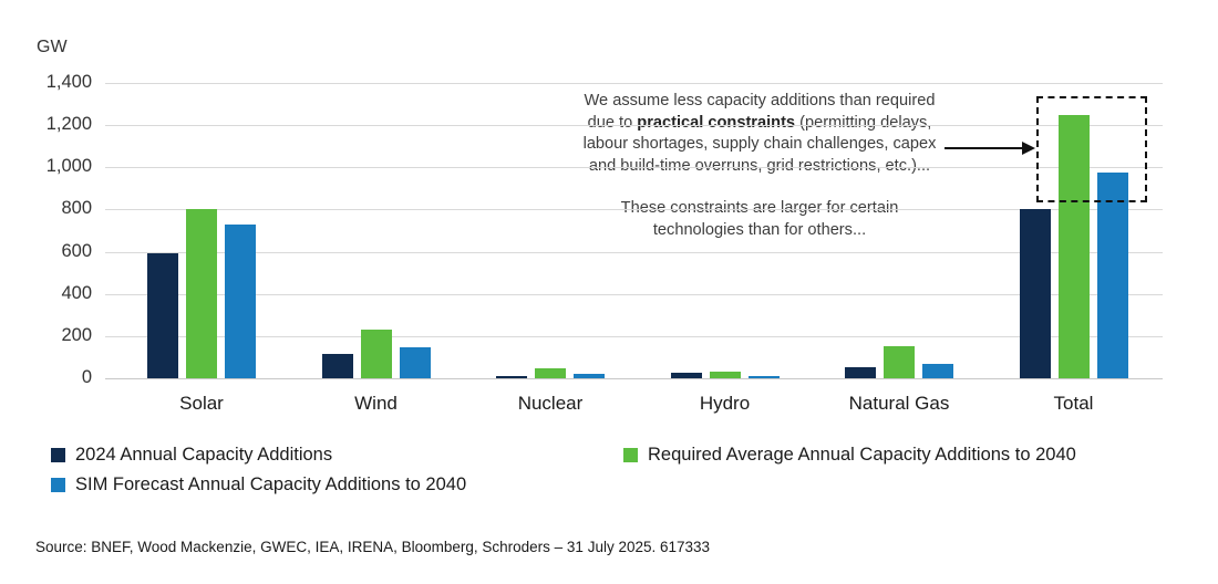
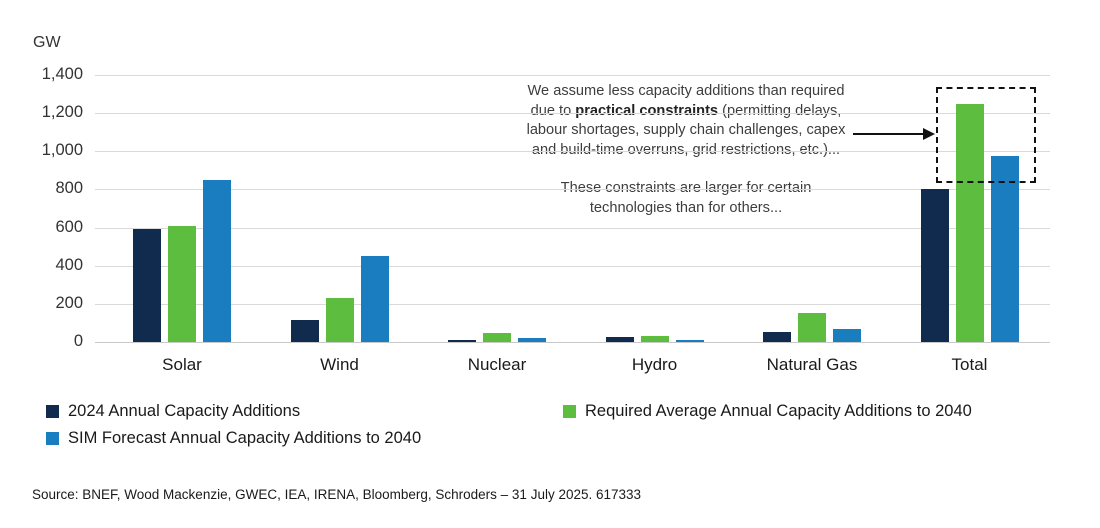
Required Average Annual Capacity Additions to 2040/Solar: 800 -> 610
SIM Forecast Annual Capacity Additions to 2040/Solar: 730 -> 850
SIM Forecast Annual Capacity Additions to 2040/Wind: 140 -> 450
